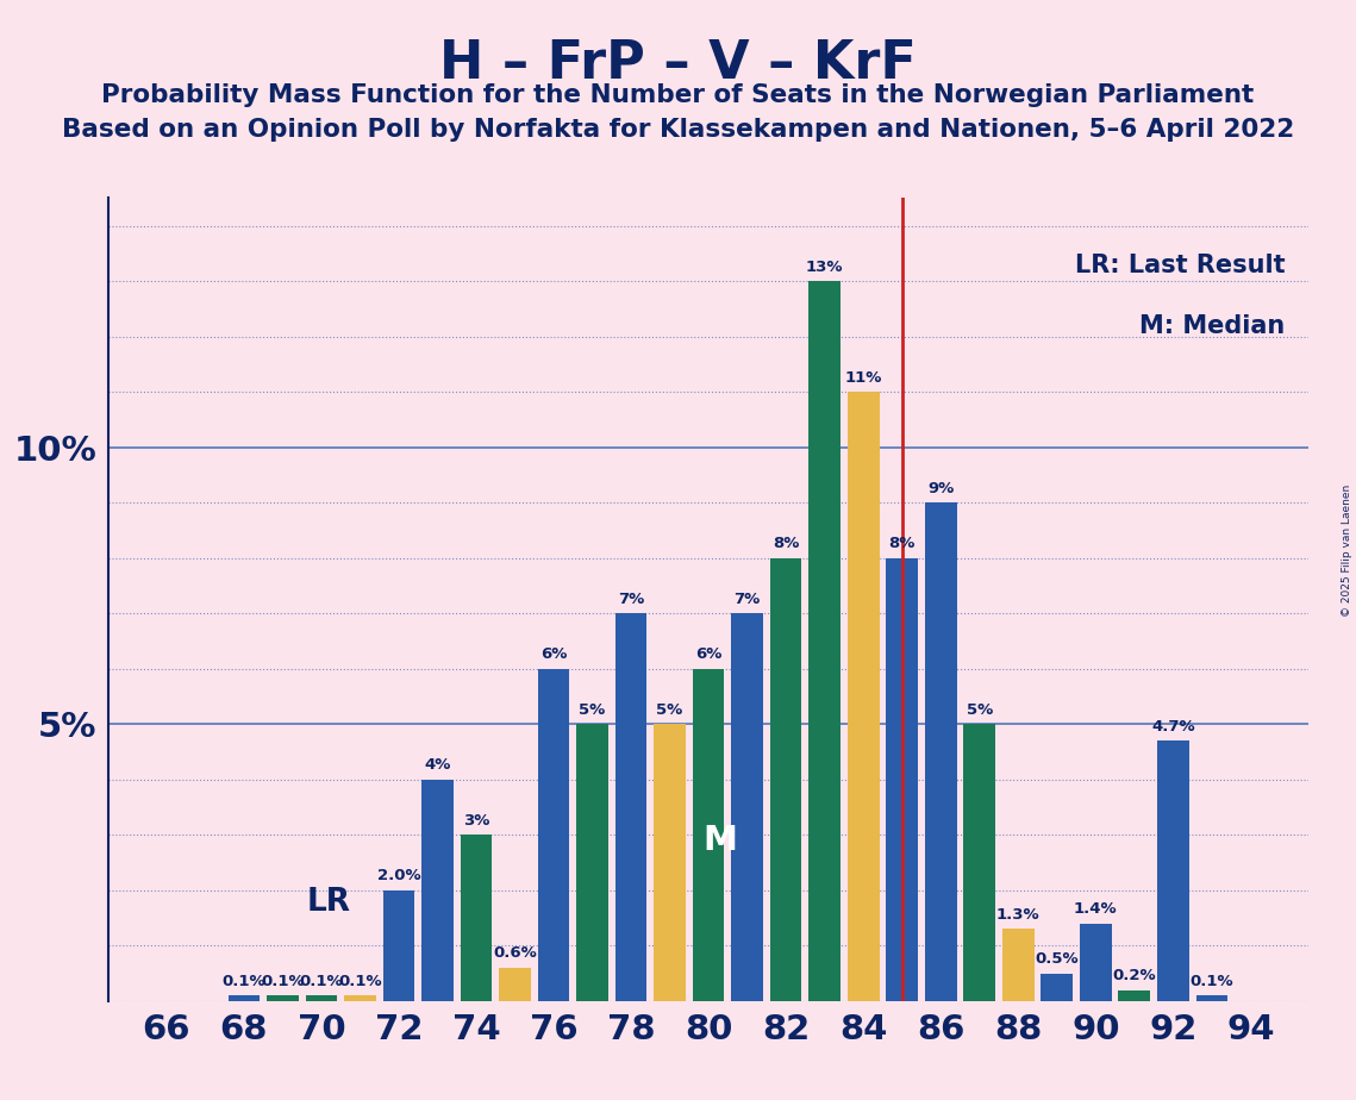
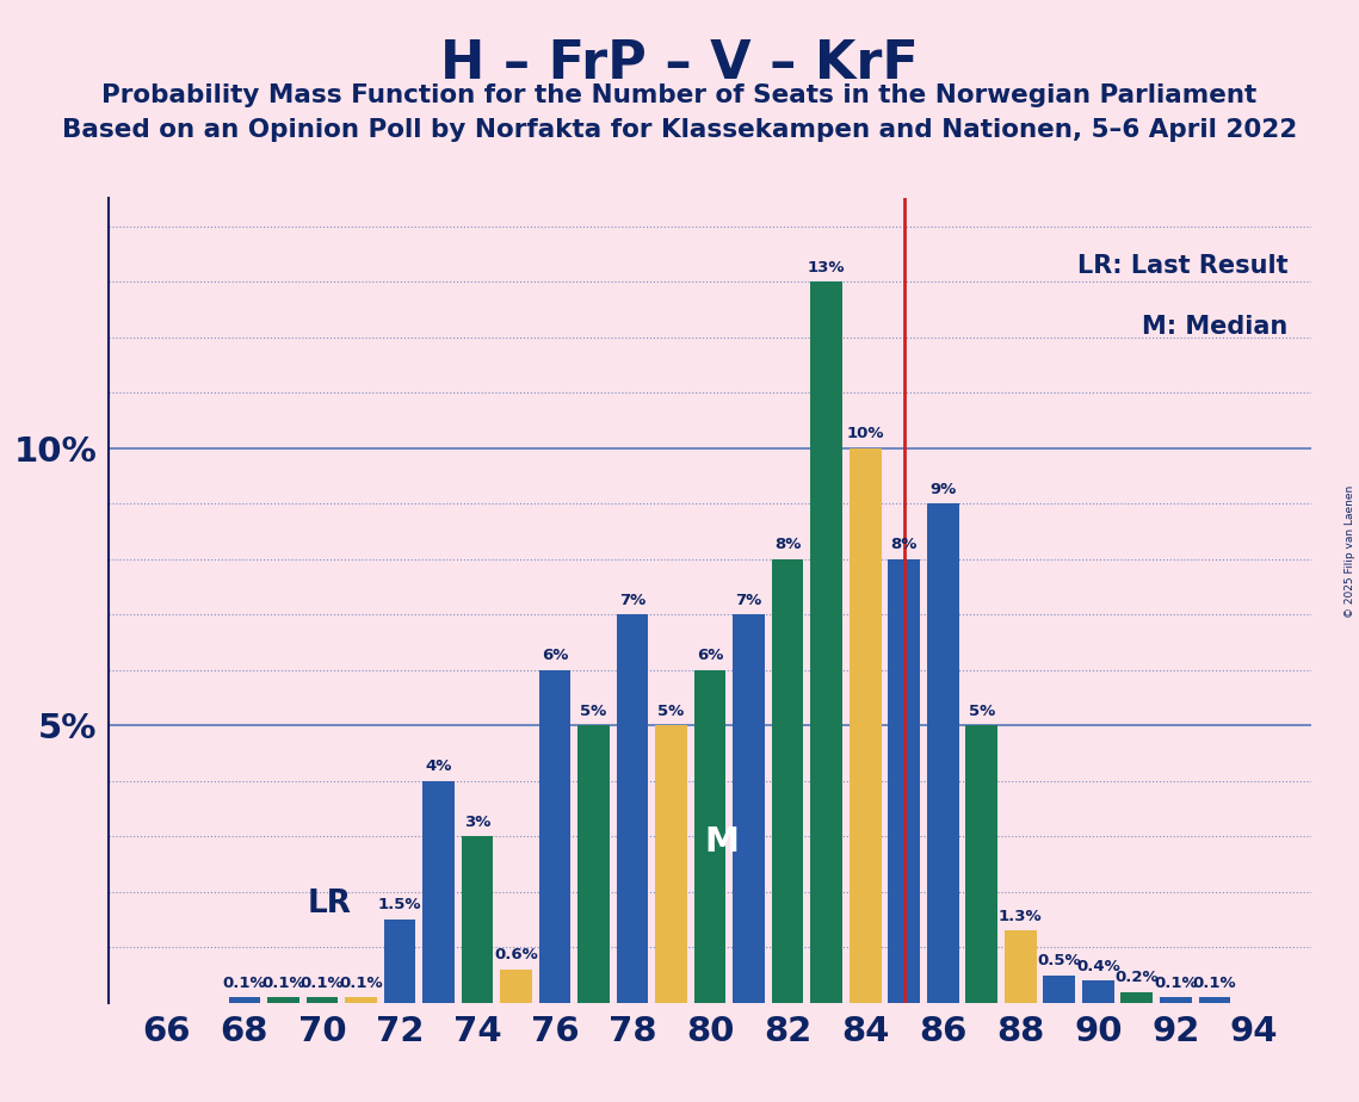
72: 2.0% -> 1.5%
84: 11% -> 10%
90: 1.4% -> 0.4%
92: 4.7% -> 0.1%
